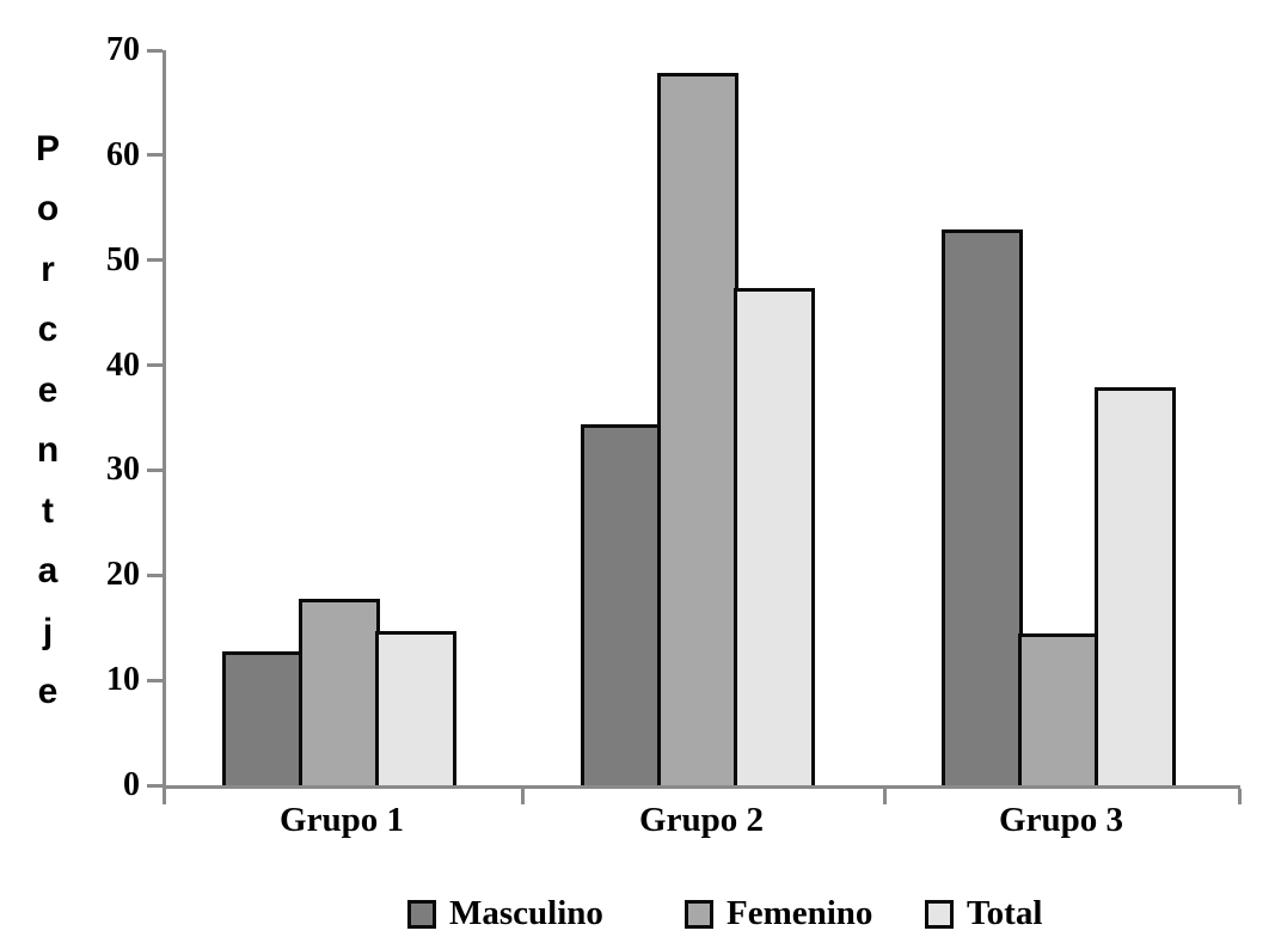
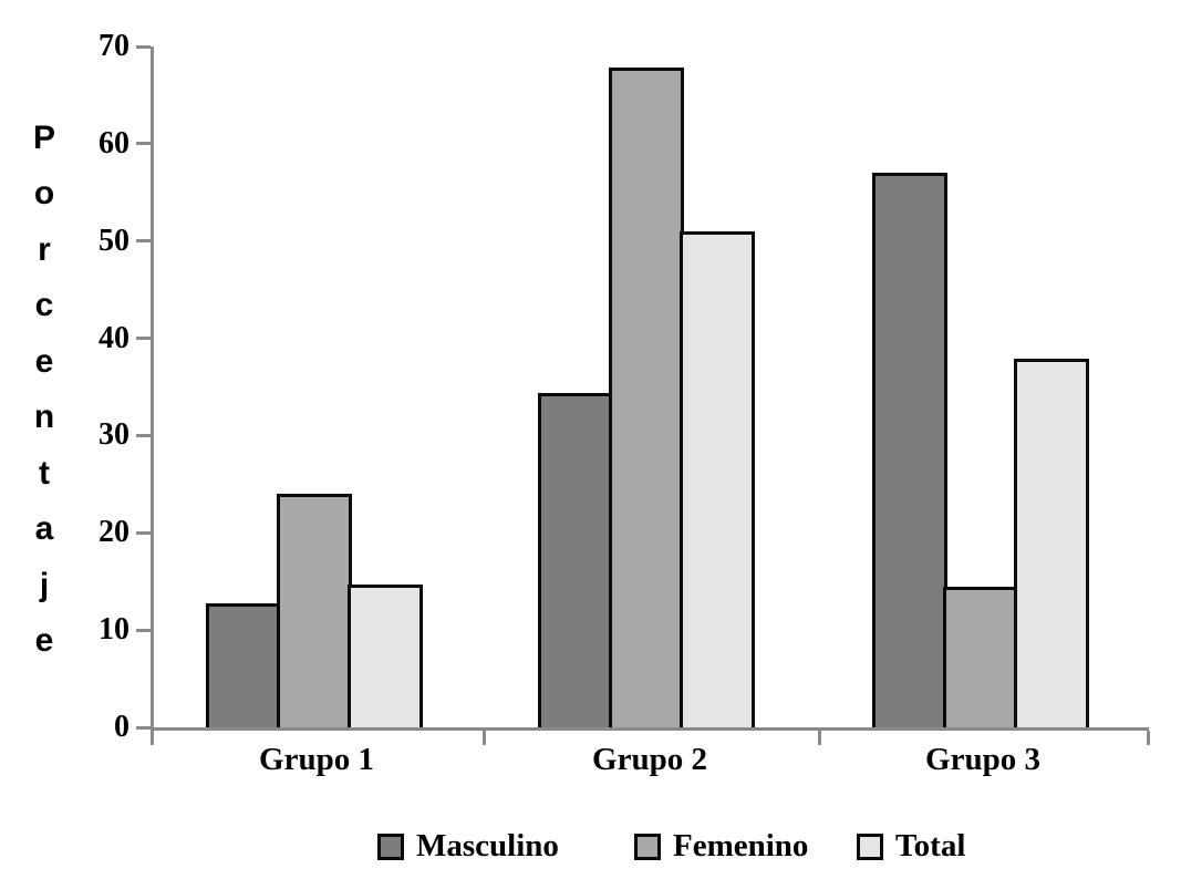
Femenino/Grupo 1: 18 -> 24
Total/Grupo 2: 47 -> 51
Masculino/Grupo 3: 53 -> 57
